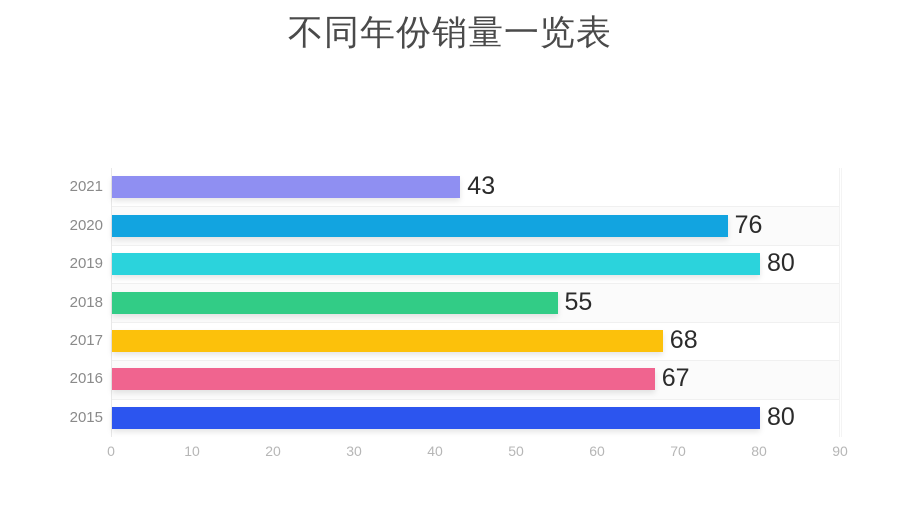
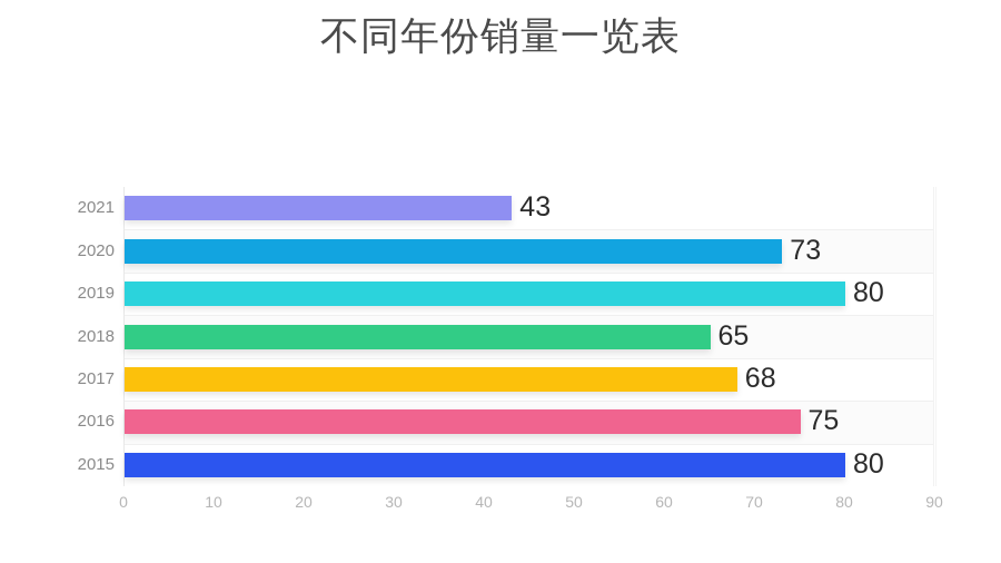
2020: 76 -> 73
2018: 55 -> 65
2016: 67 -> 75
